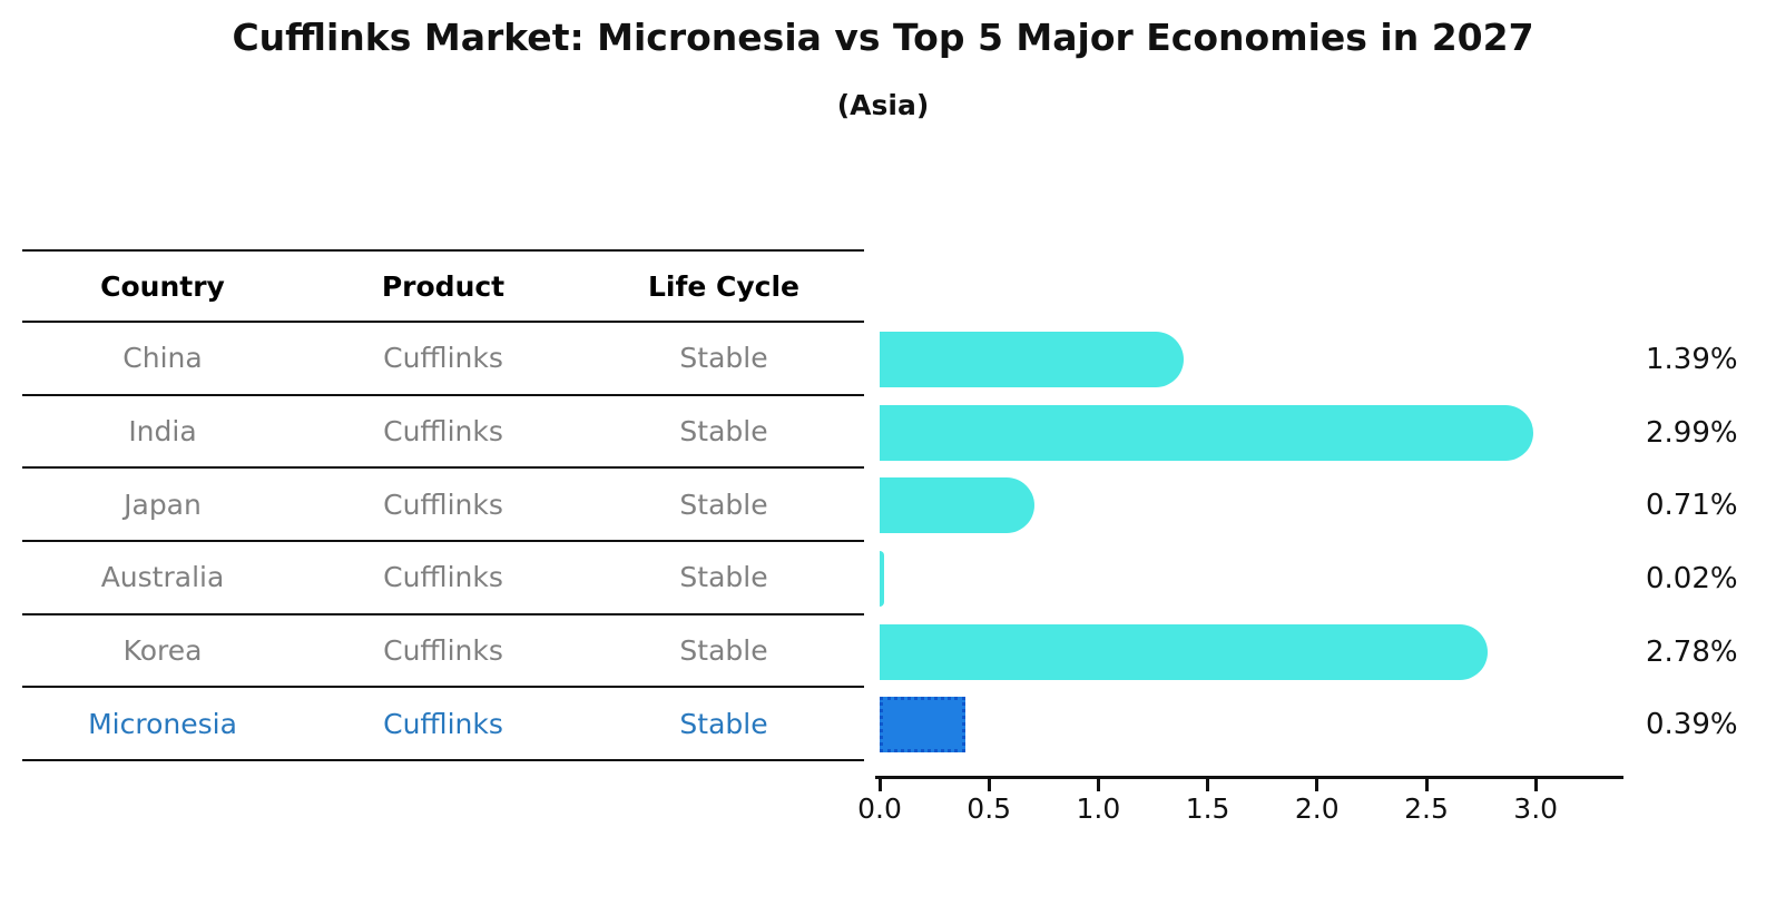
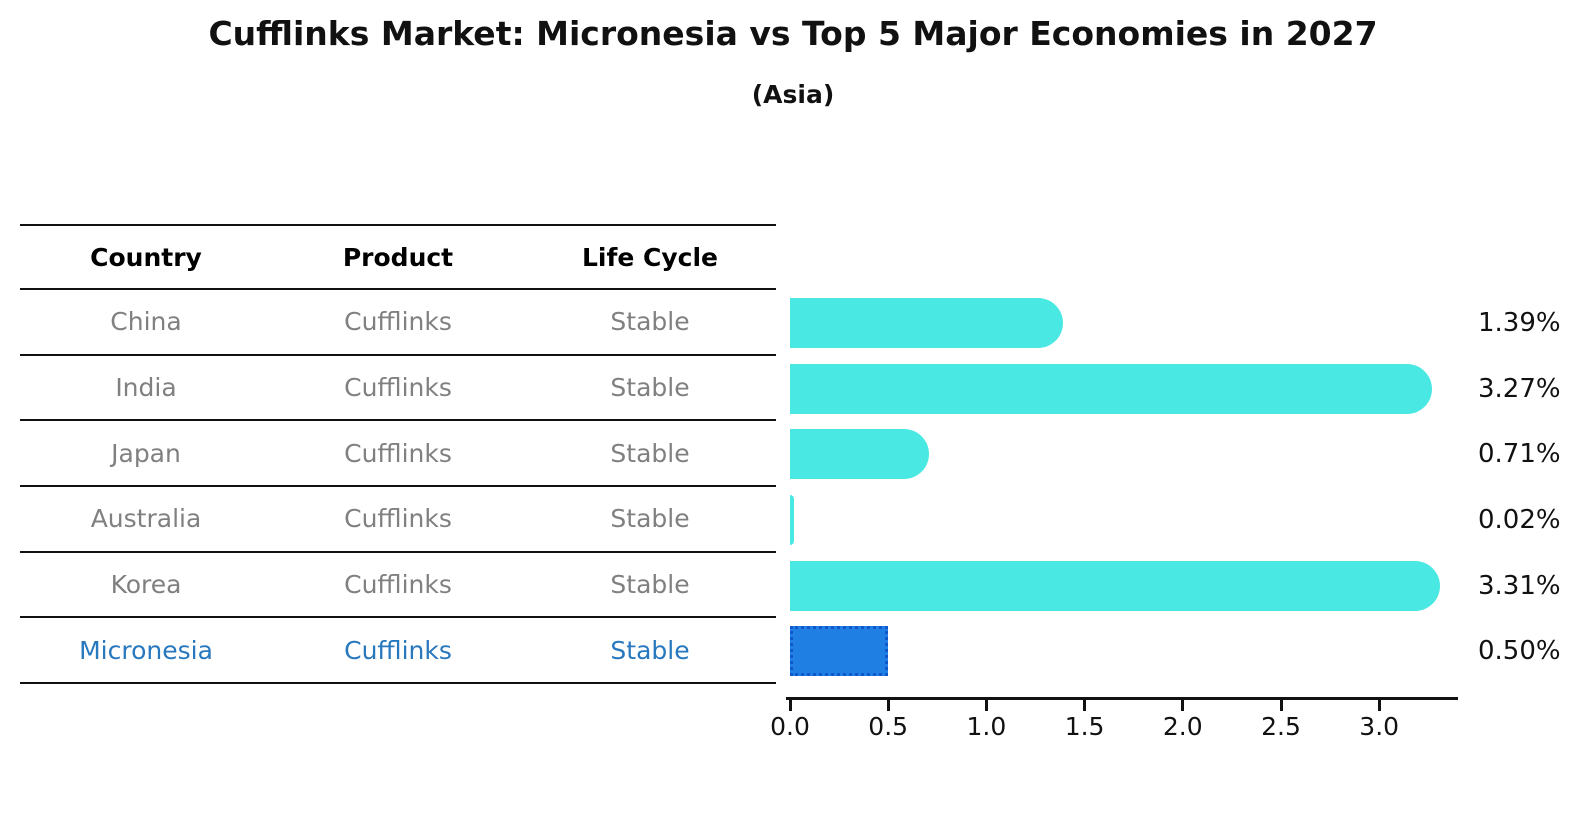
India: 2.99% -> 3.27%
Korea: 2.78% -> 3.31%
Micronesia: 0.39% -> 0.50%
